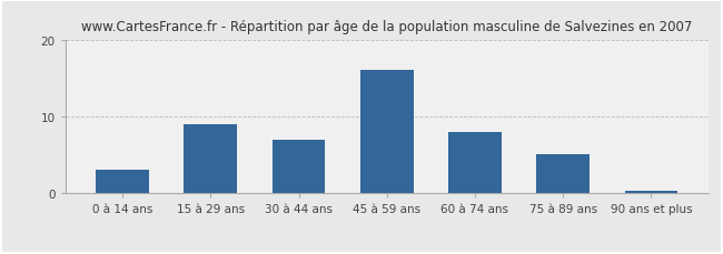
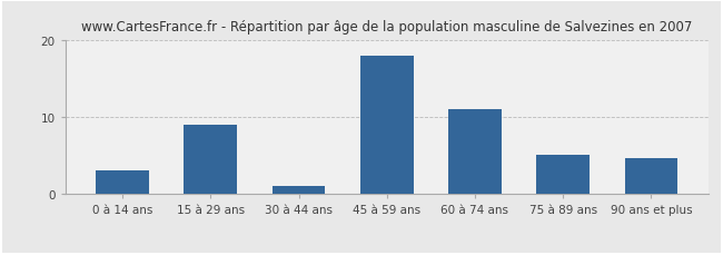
30 à 44 ans: 7.0 -> 1.0
45 à 59 ans: 16.0 -> 18.0
60 à 74 ans: 8.0 -> 11.0
90 ans et plus: 0.3 -> 4.6
